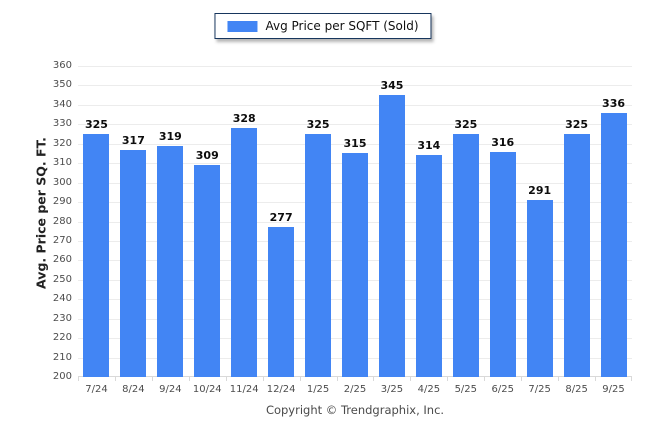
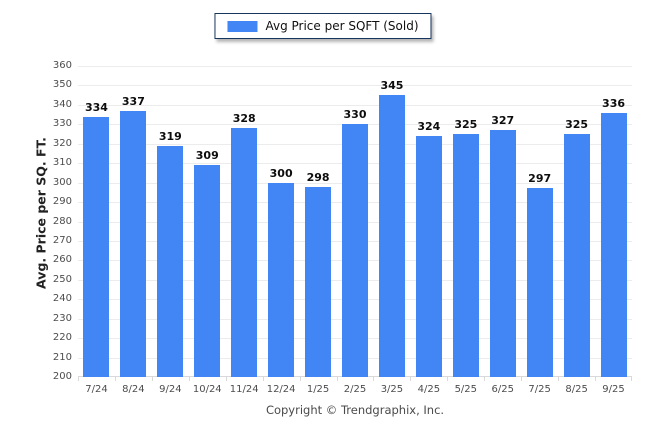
7/24: 325 -> 334
8/24: 317 -> 337
12/24: 277 -> 300
1/25: 325 -> 298
2/25: 315 -> 330
4/25: 314 -> 324
6/25: 316 -> 327
7/25: 291 -> 297
